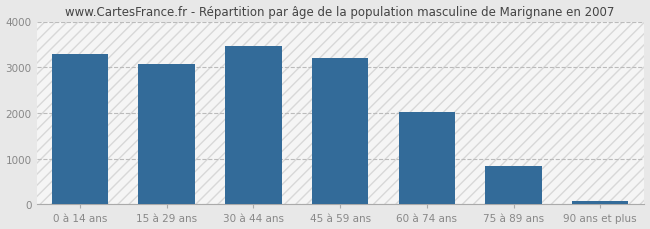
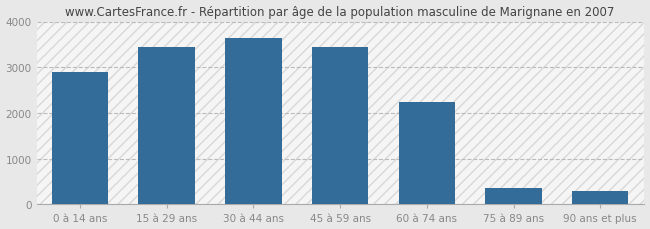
0 à 14 ans: 3280 -> 2900
15 à 29 ans: 3060 -> 3450
30 à 44 ans: 3470 -> 3650
45 à 59 ans: 3210 -> 3450
60 à 74 ans: 2030 -> 2250
75 à 89 ans: 850 -> 350
90 ans et plus: 80 -> 300
